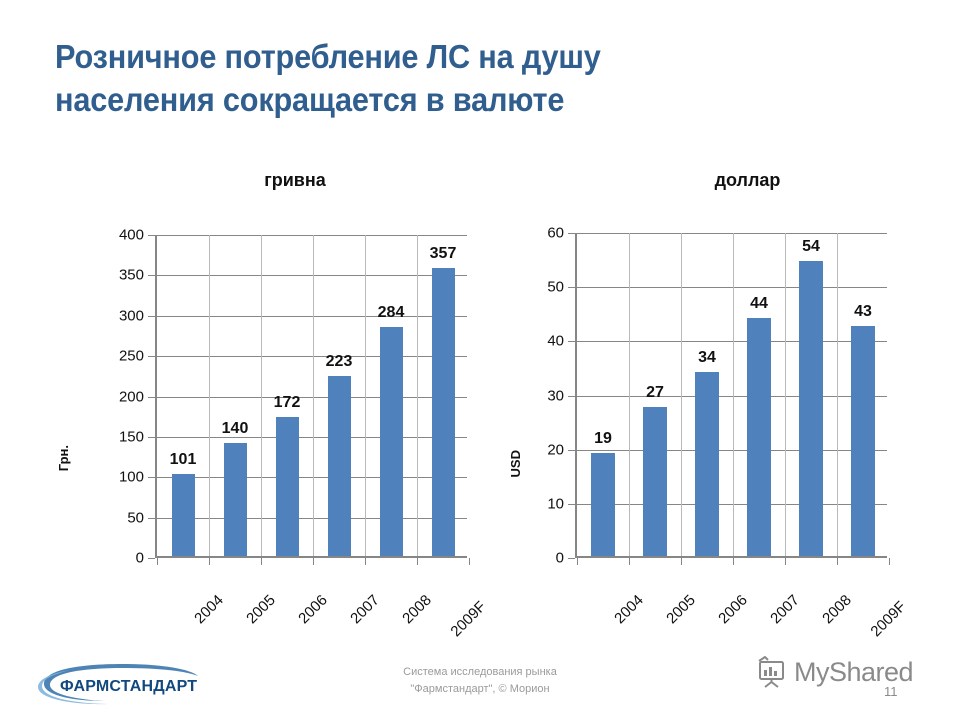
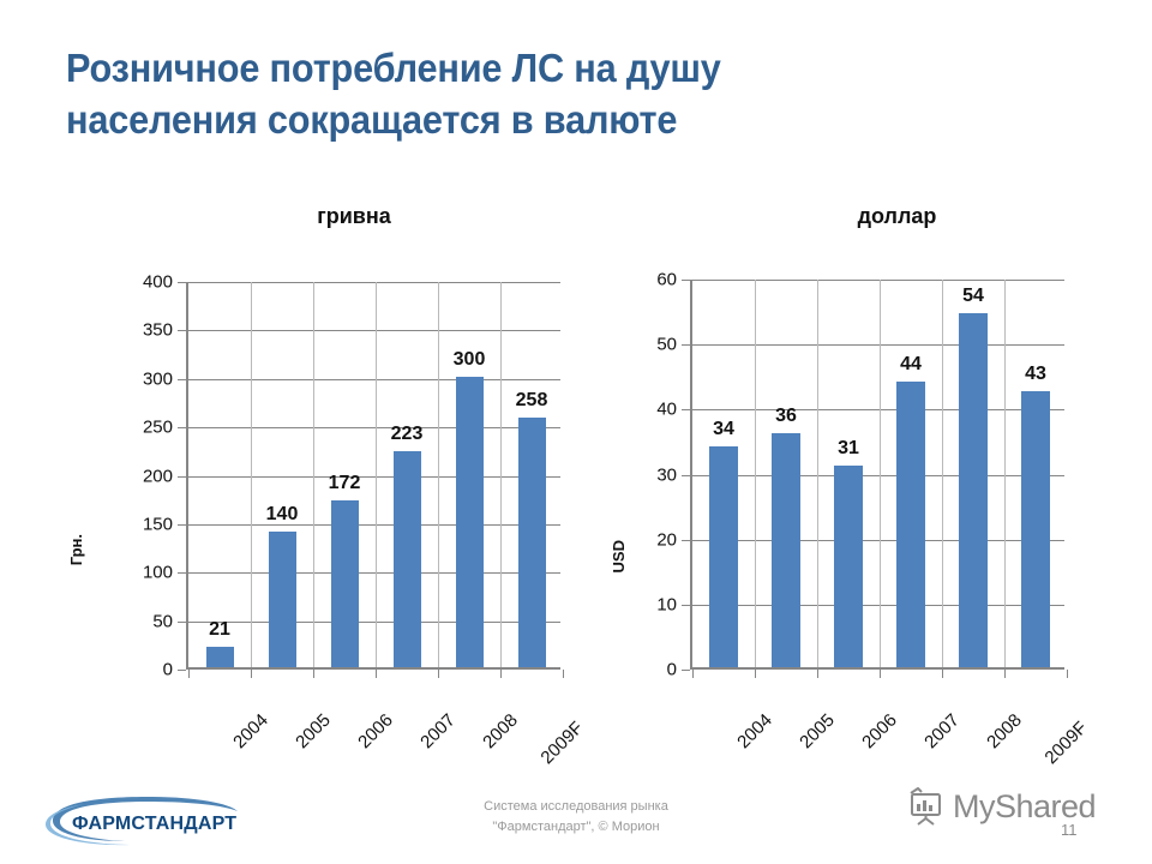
гривна/2004: 101 -> 21
гривна/2008: 284 -> 300
гривна/2009F: 357 -> 258
доллар/2004: 19 -> 34
доллар/2005: 27 -> 36
доллар/2006: 34 -> 31
